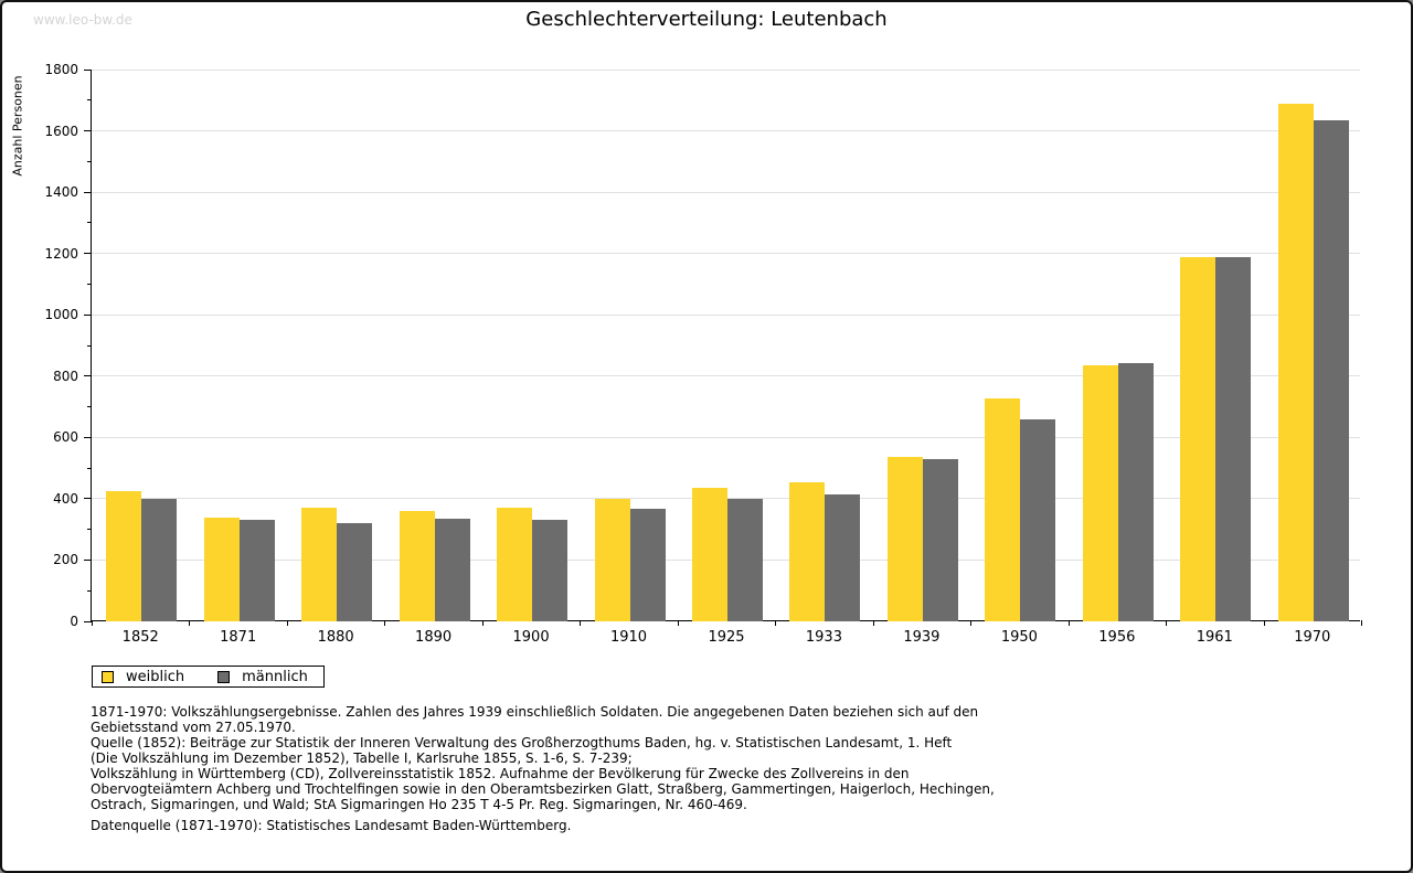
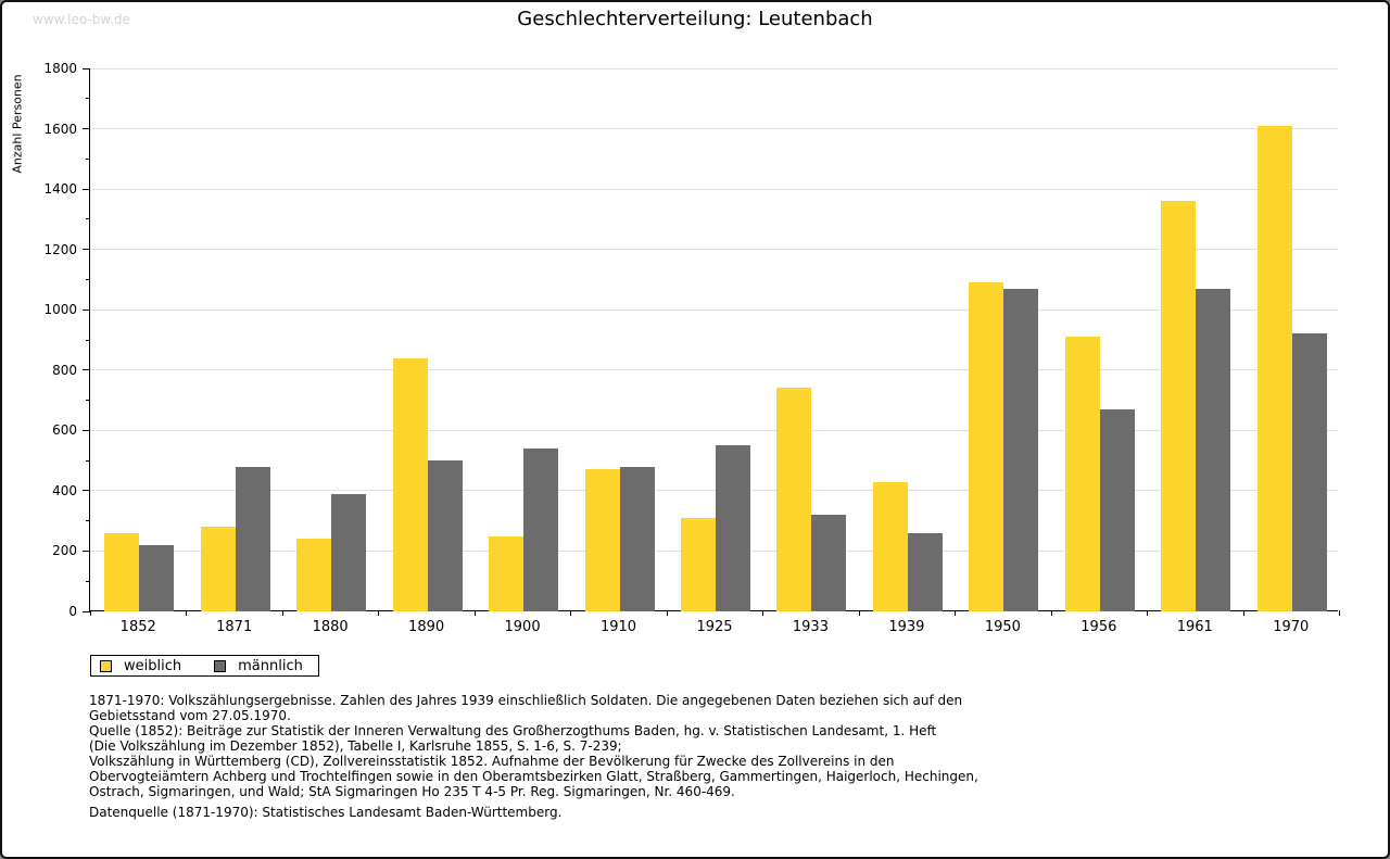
weiblich/1852: 430 -> 260
männlich/1852: 400 -> 220
weiblich/1871: 340 -> 280
männlich/1871: 330 -> 480
weiblich/1880: 370 -> 240
männlich/1880: 320 -> 390
weiblich/1890: 360 -> 840
männlich/1890: 340 -> 500
weiblich/1900: 370 -> 250
männlich/1900: 330 -> 540
weiblich/1910: 400 -> 470
männlich/1910: 370 -> 480
weiblich/1925: 440 -> 310
männlich/1925: 400 -> 550
weiblich/1933: 460 -> 740
männlich/1933: 420 -> 320
weiblich/1939: 540 -> 430
männlich/1939: 530 -> 260
weiblich/1950: 730 -> 1090
männlich/1950: 660 -> 1070
weiblich/1956: 830 -> 910
männlich/1956: 840 -> 670
weiblich/1961: 1190 -> 1360
männlich/1961: 1190 -> 1070
weiblich/1970: 1690 -> 1610
männlich/1970: 1640 -> 920
